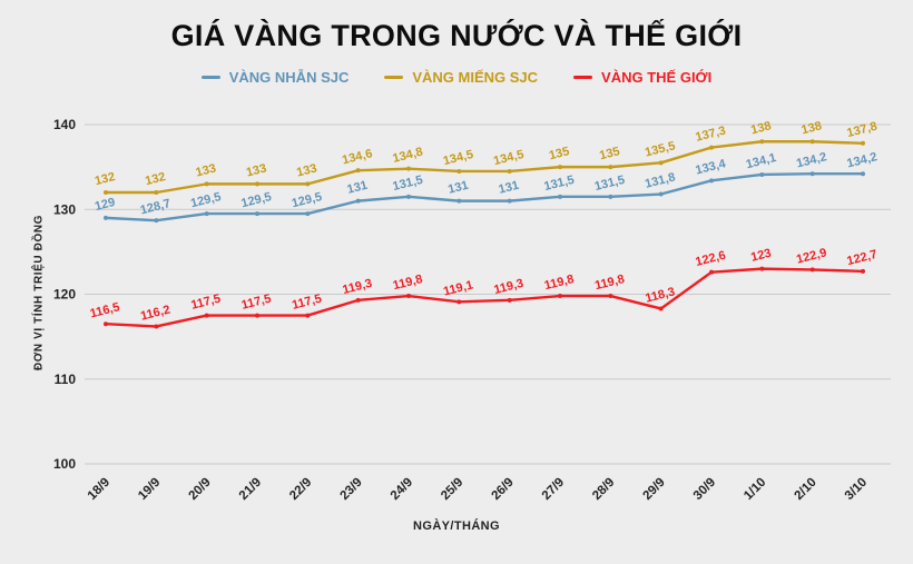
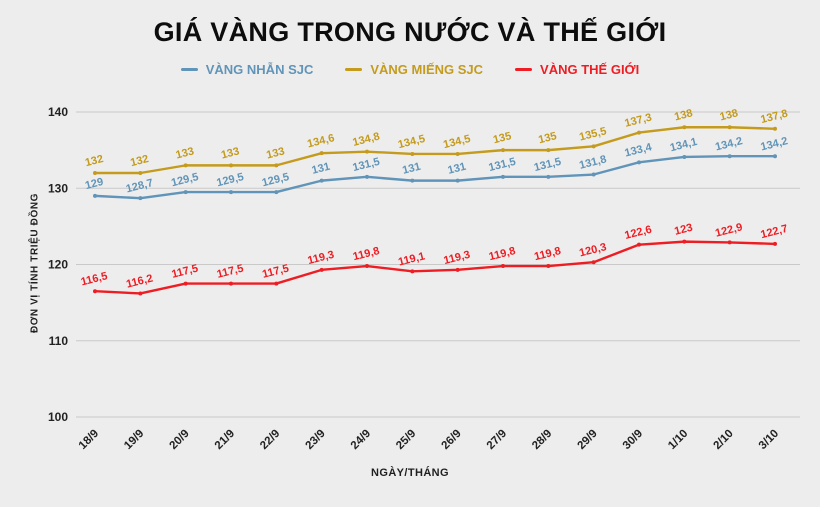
VÀNG THẾ GIỚI/29/9: 118,3 -> 120,3
